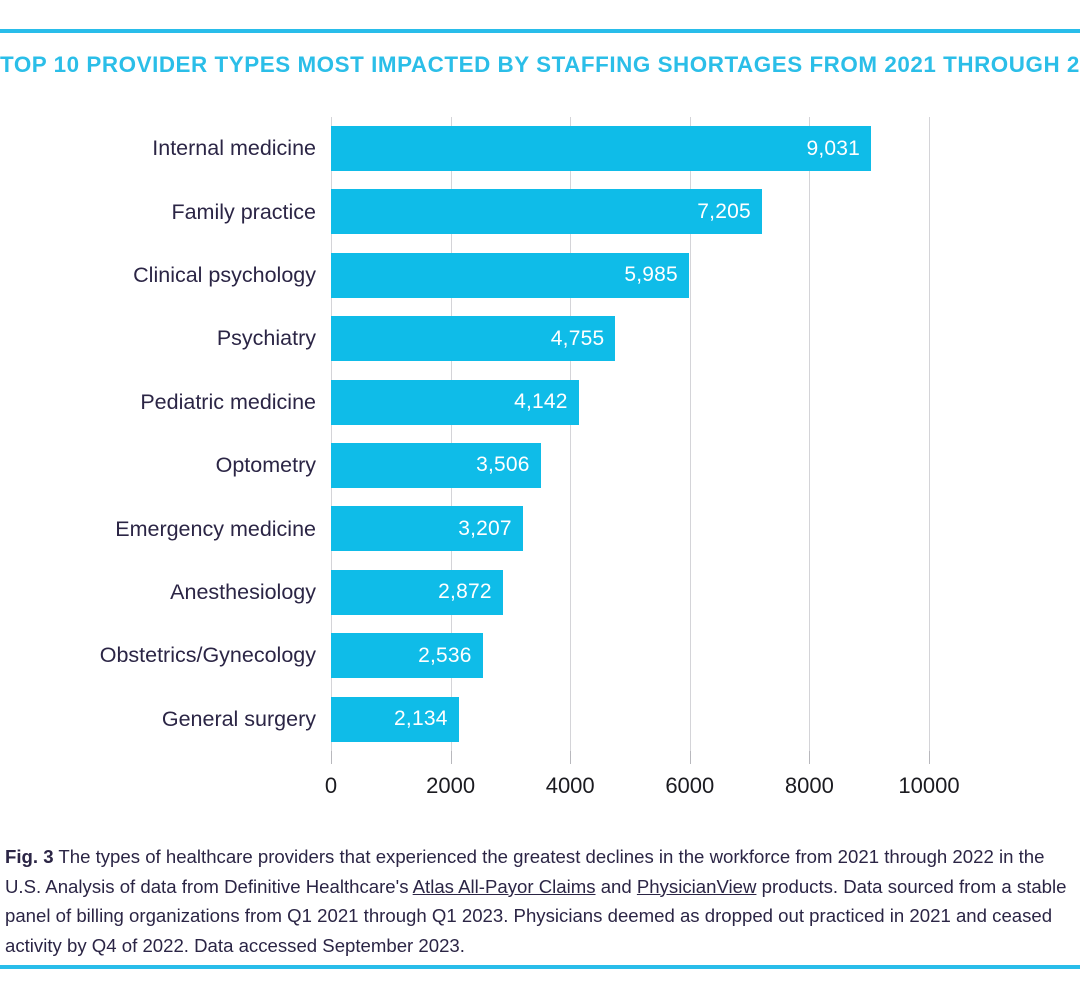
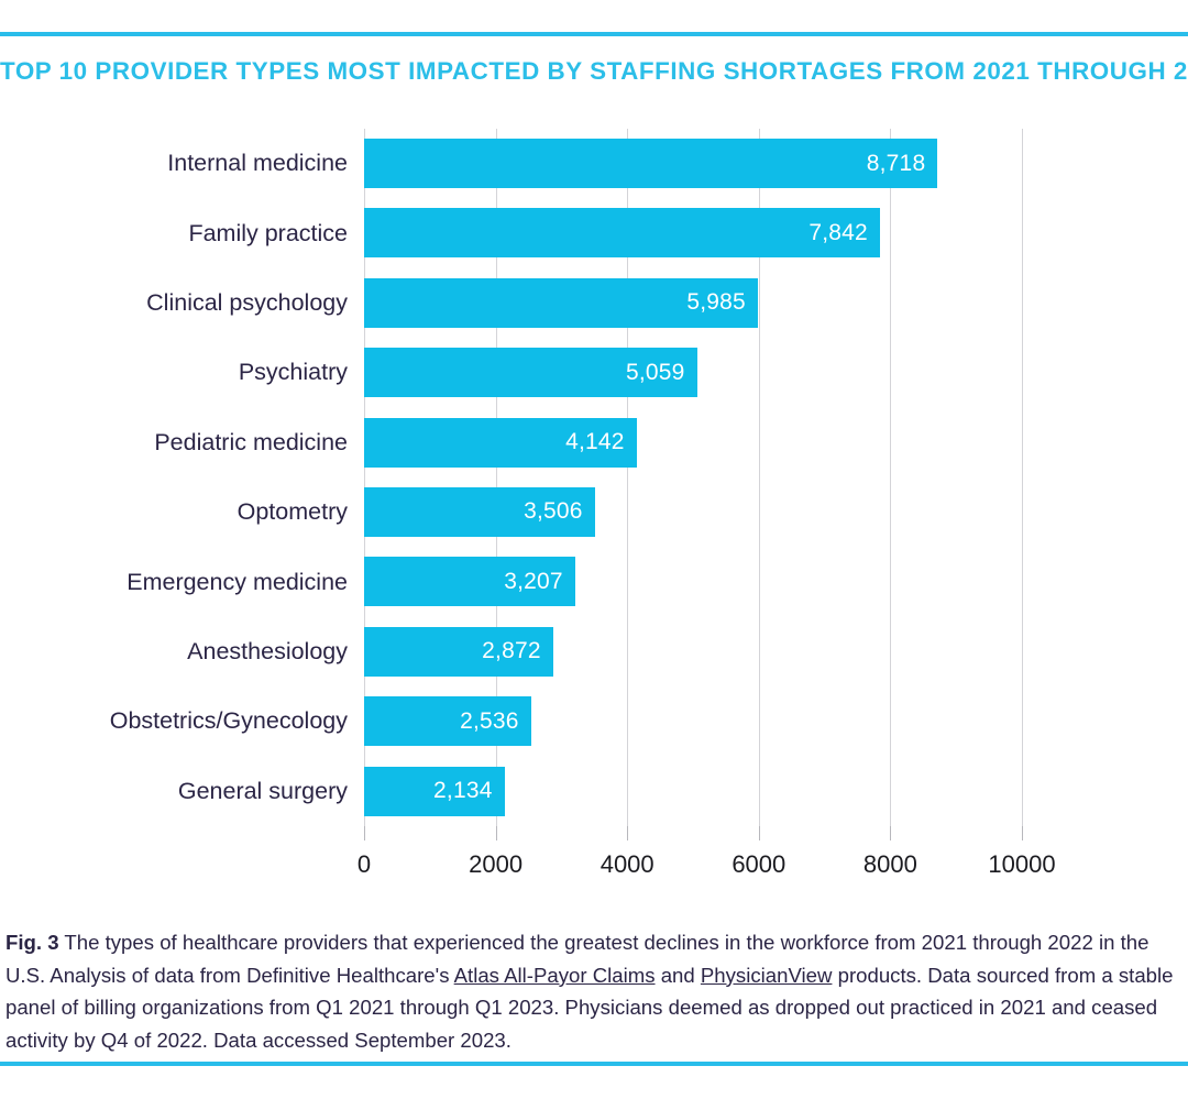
Internal medicine: 9,031 -> 8,718
Family practice: 7,205 -> 7,842
Psychiatry: 4,755 -> 5,059
